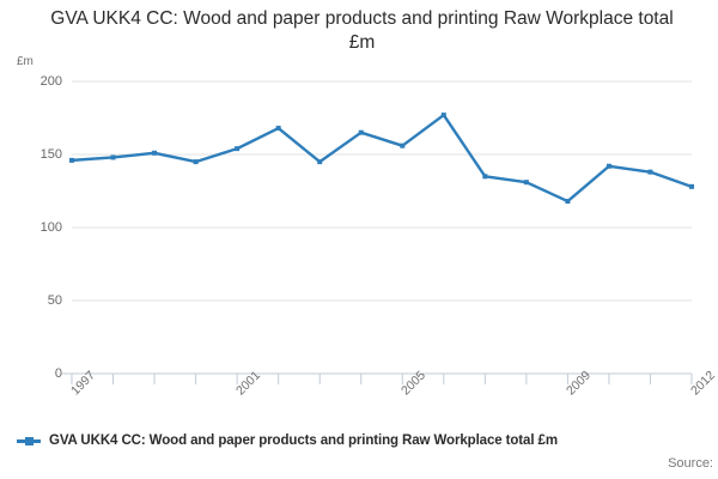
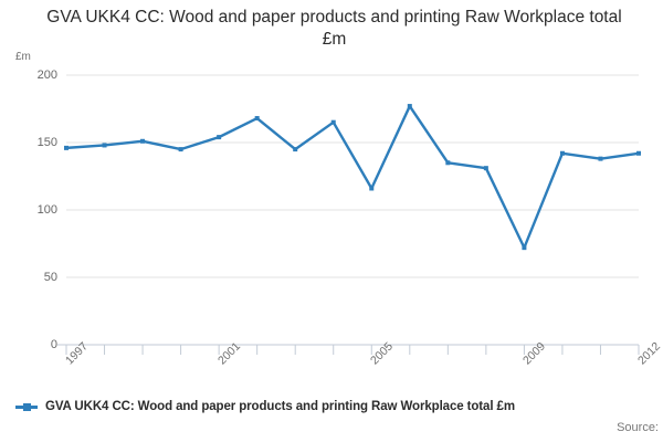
2005: 156 -> 116
2009: 118 -> 72
2012: 128 -> 142
